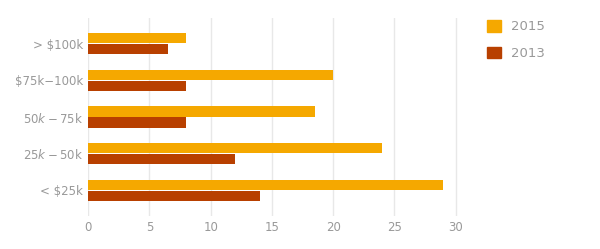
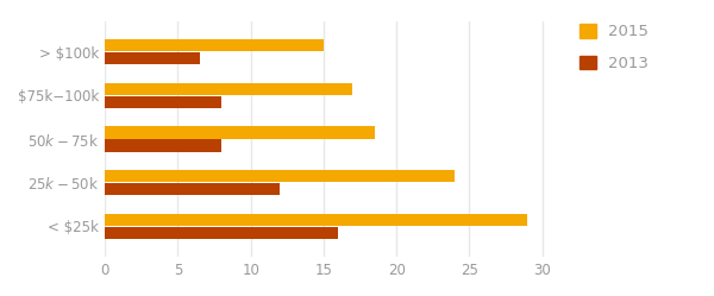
2015/> $100k: 8.0 -> 15.0
2015/$75k−100k: 20.0 -> 17.0
2013/< $25k: 14.0 -> 16.0
